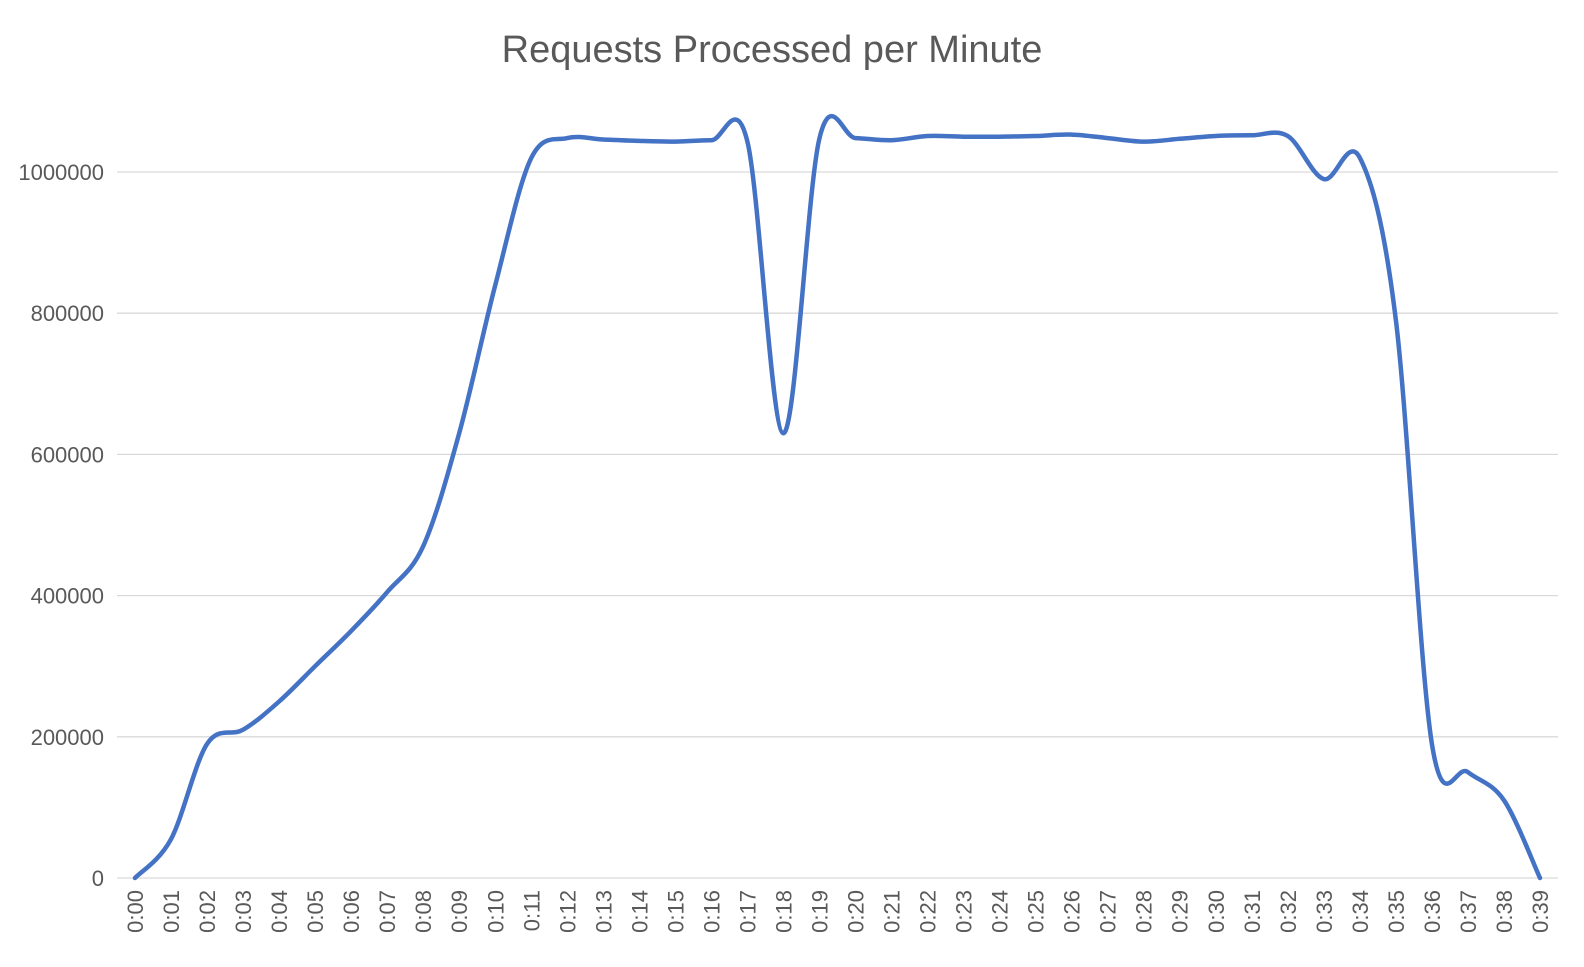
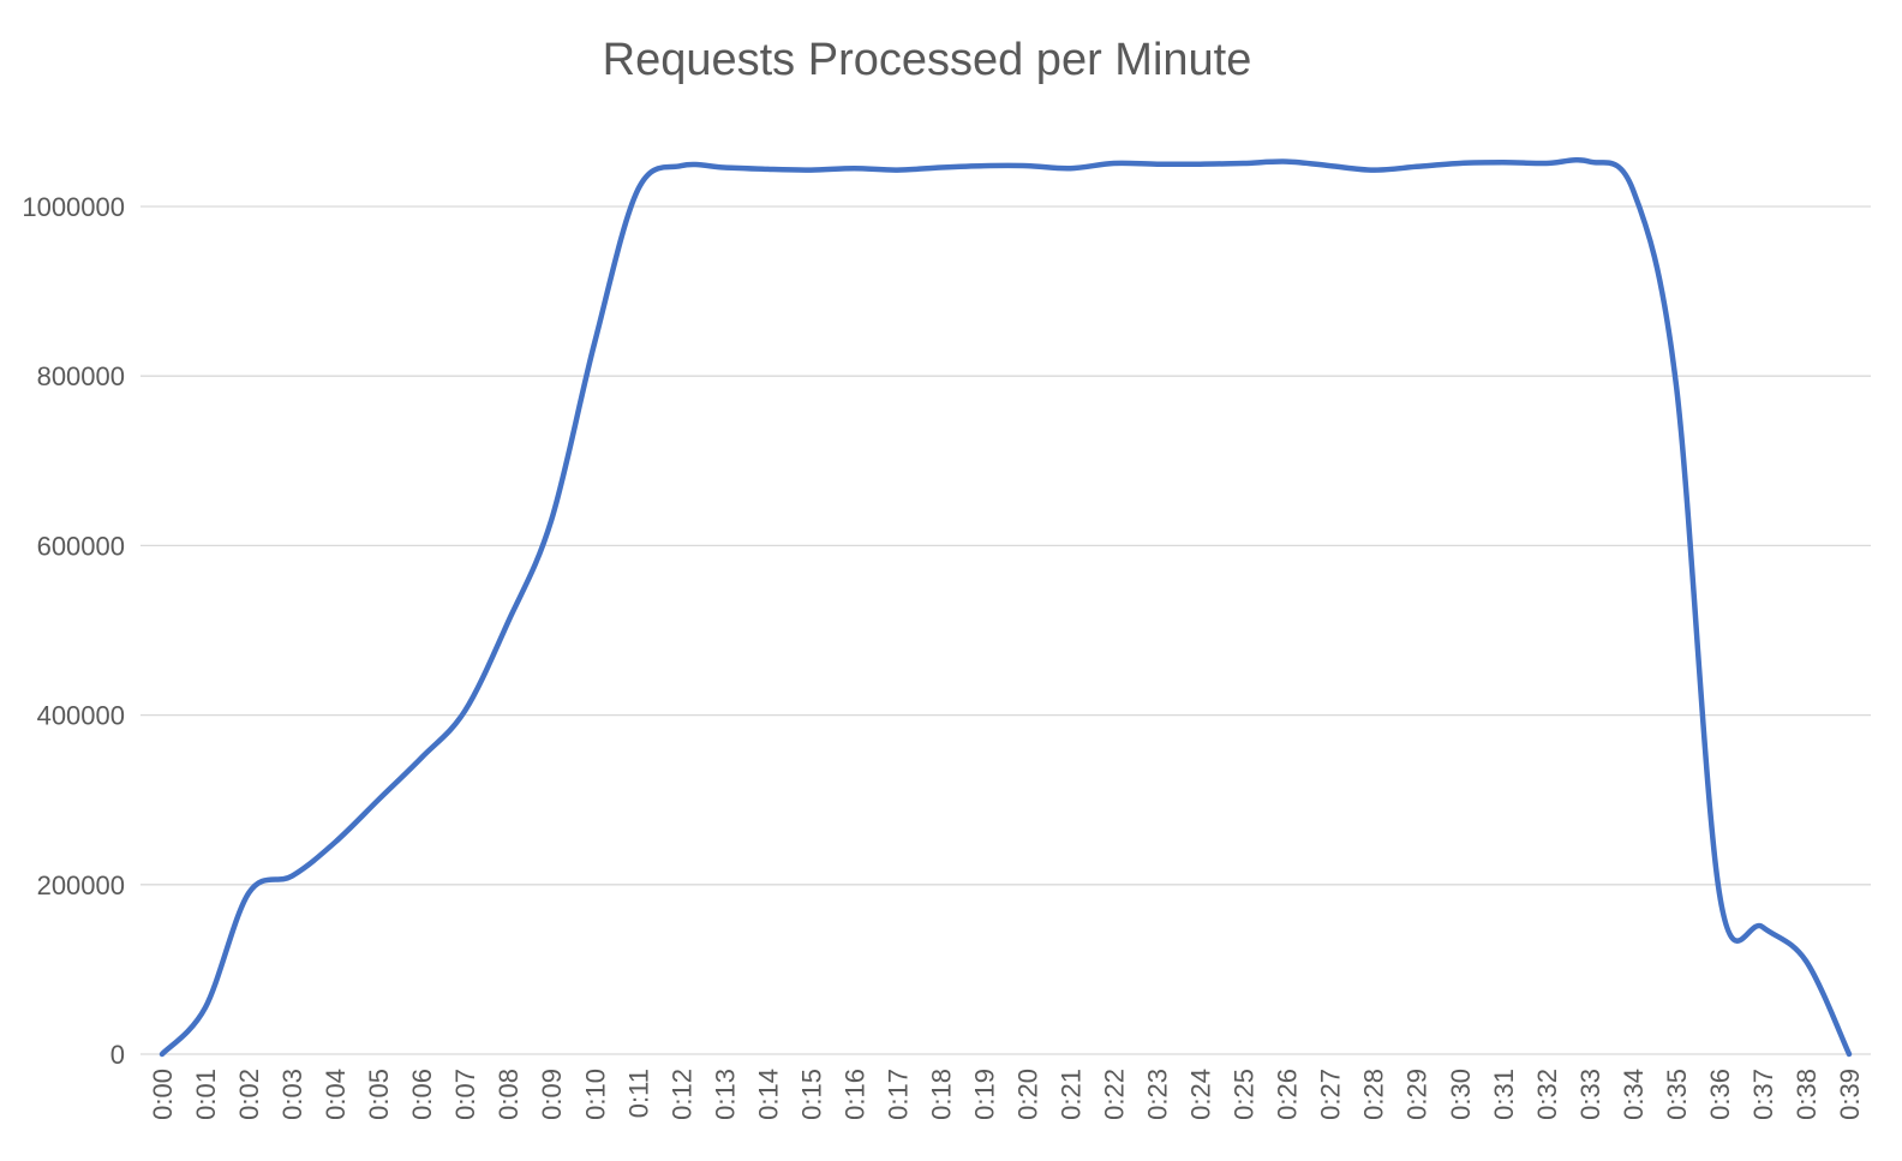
0:08: 470000 -> 510000
0:18: 630000 -> 1050000
0:33: 990000 -> 1050000
